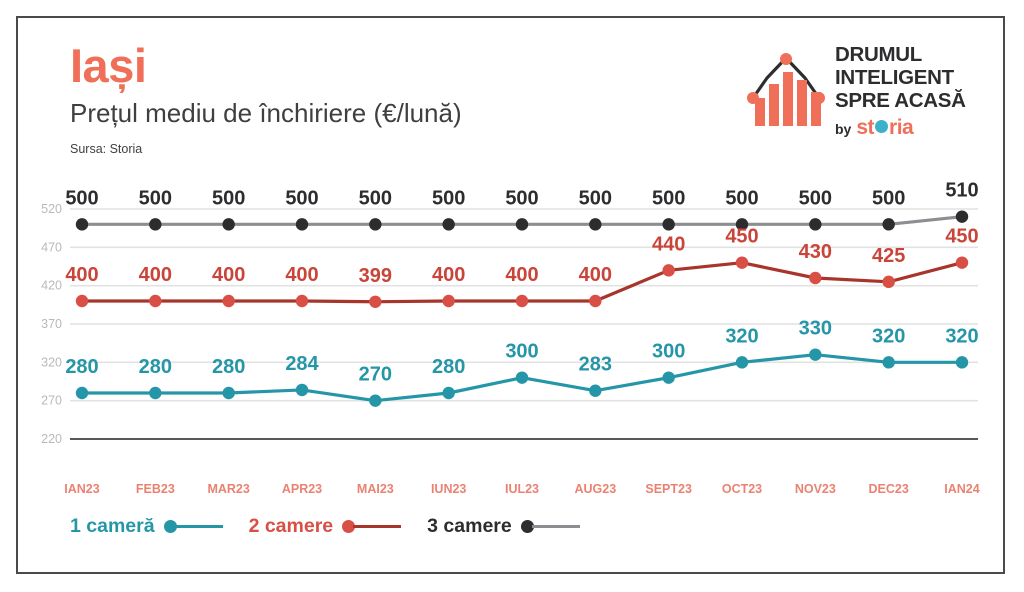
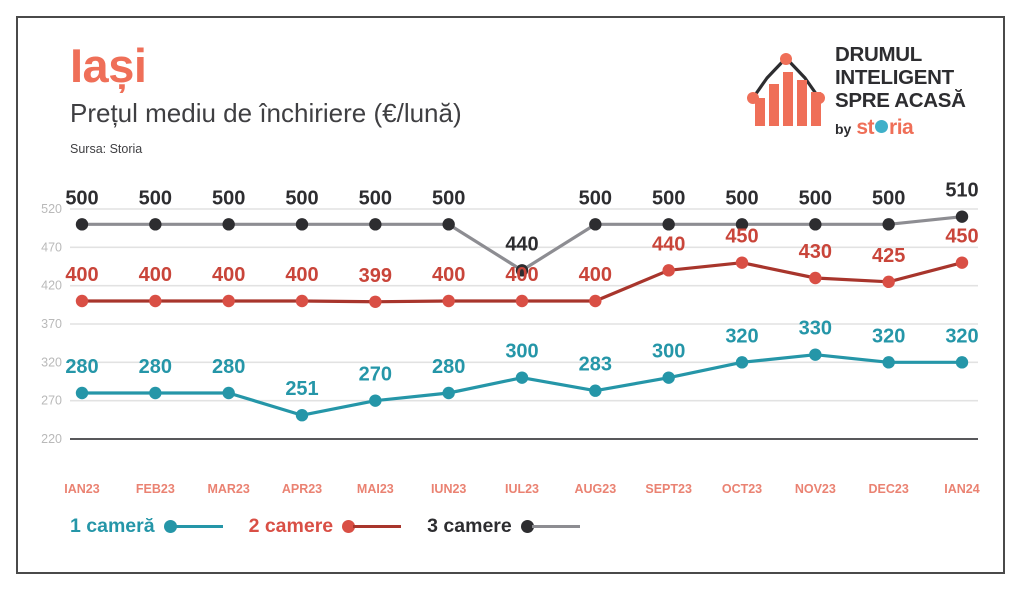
1 cameră/APR23: 284 -> 251
3 camere/IUL23: 500 -> 440
